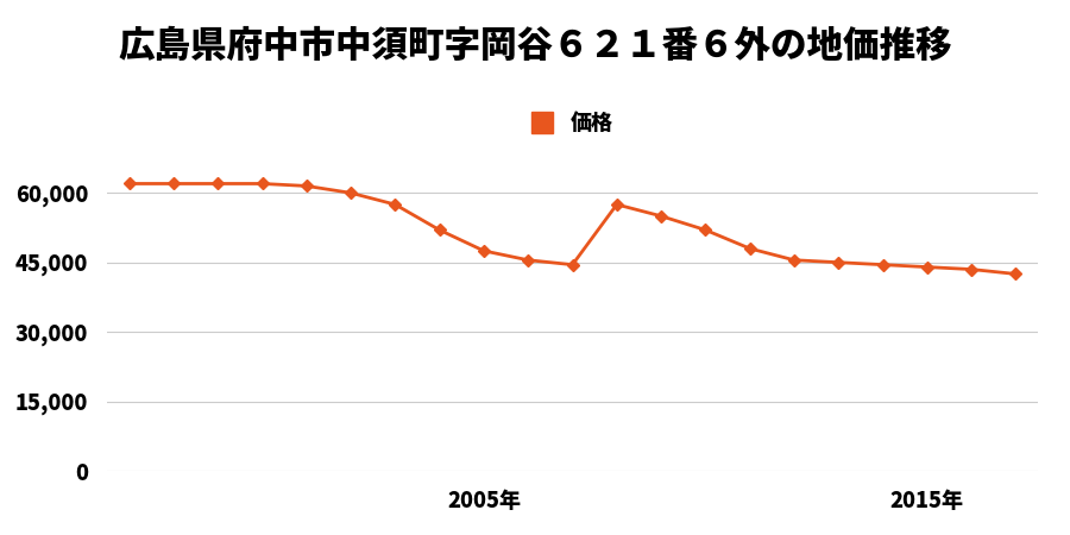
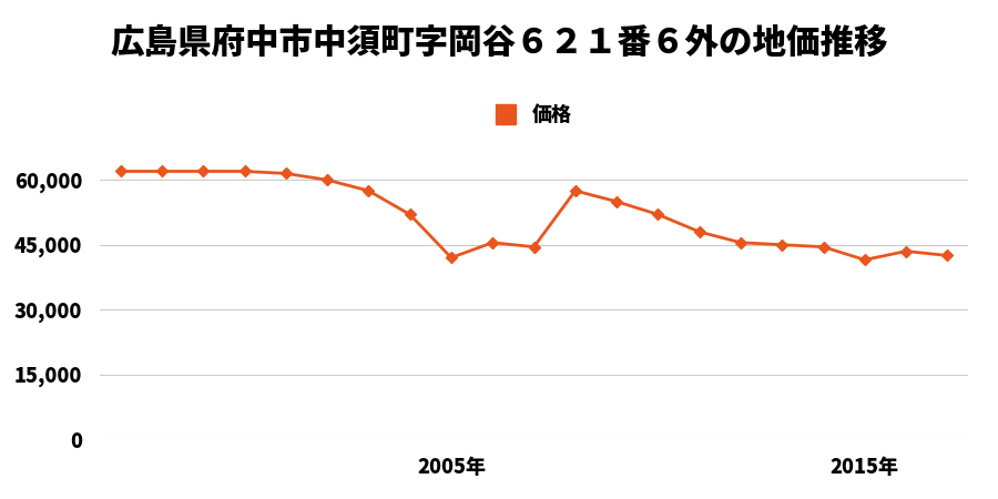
2005年: 47,500 -> 42,000
2015年: 44,000 -> 41,500
